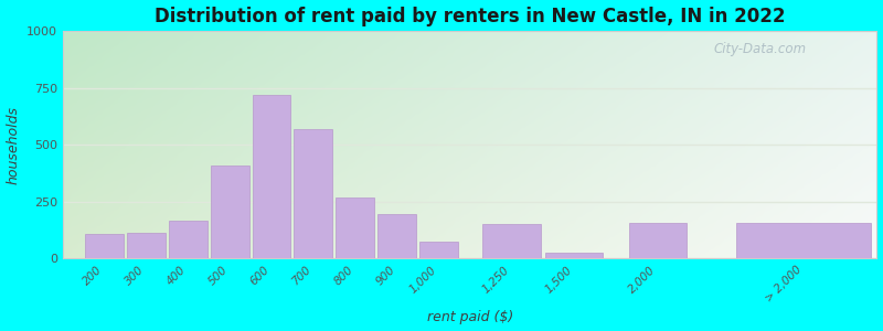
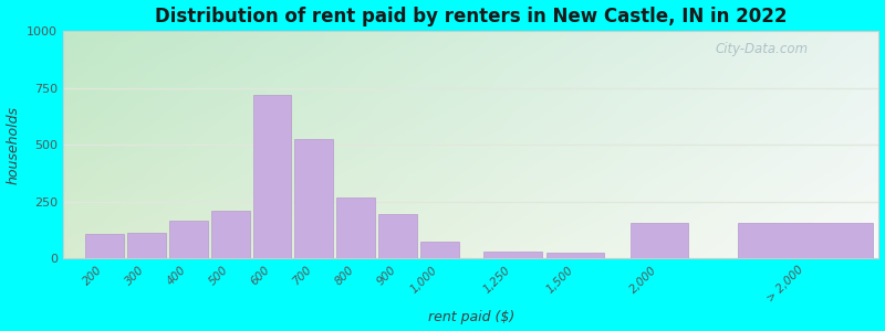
500: 410 -> 210
700: 570 -> 525
1,250: 150 -> 30
